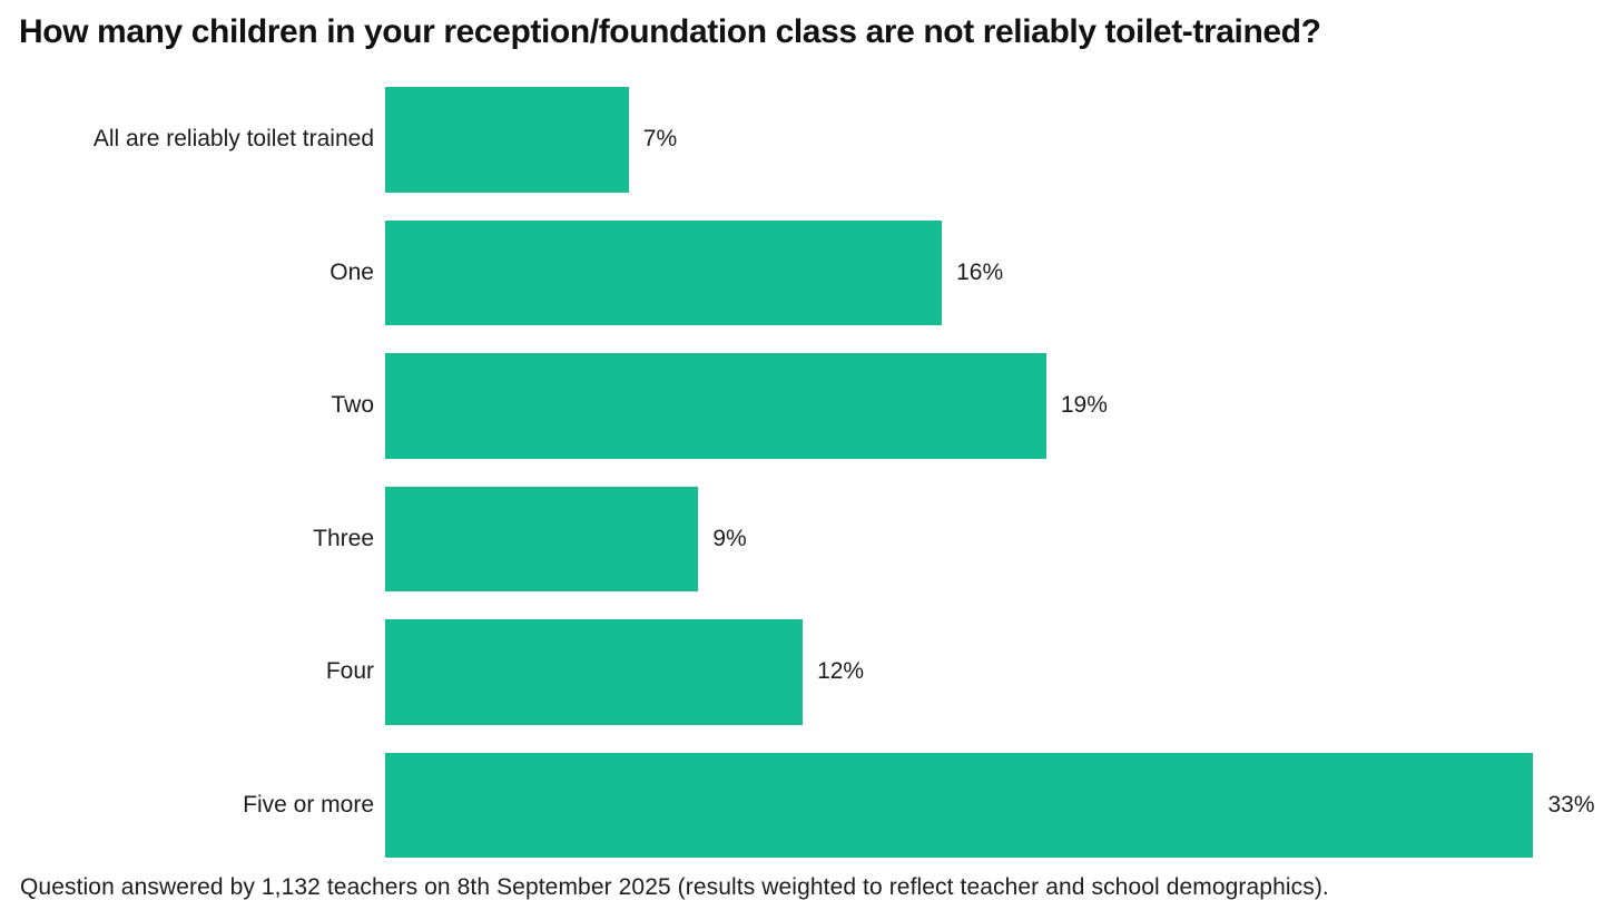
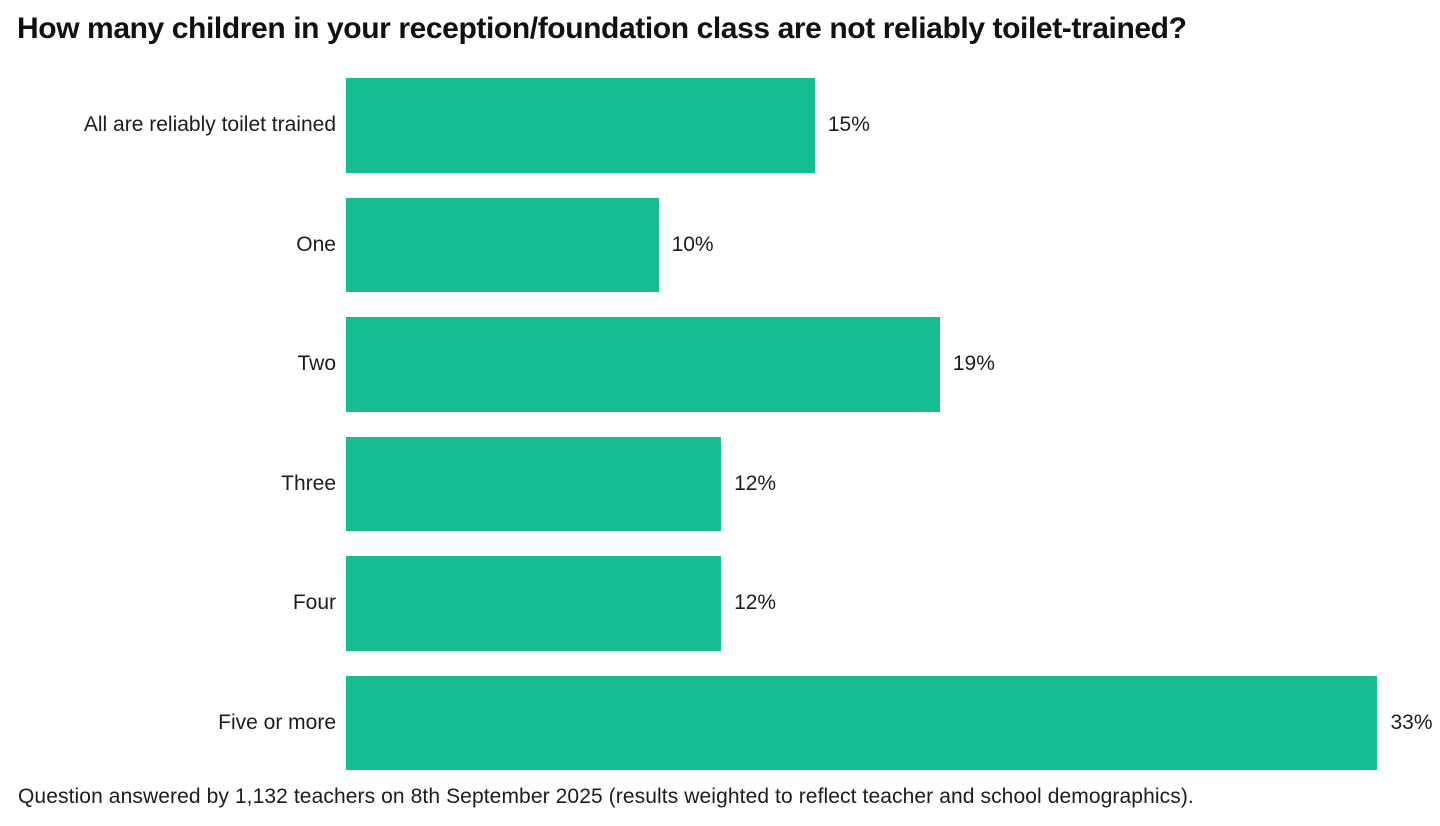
All are reliably toilet trained: 7% -> 15%
One: 16% -> 10%
Three: 9% -> 12%
